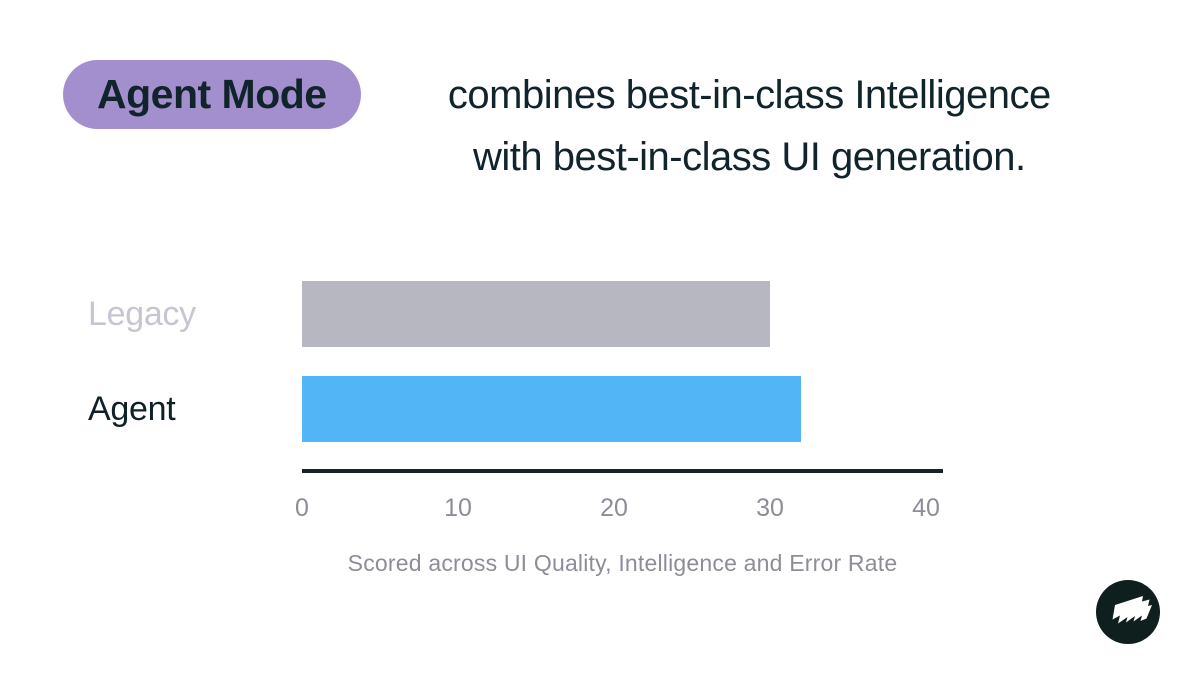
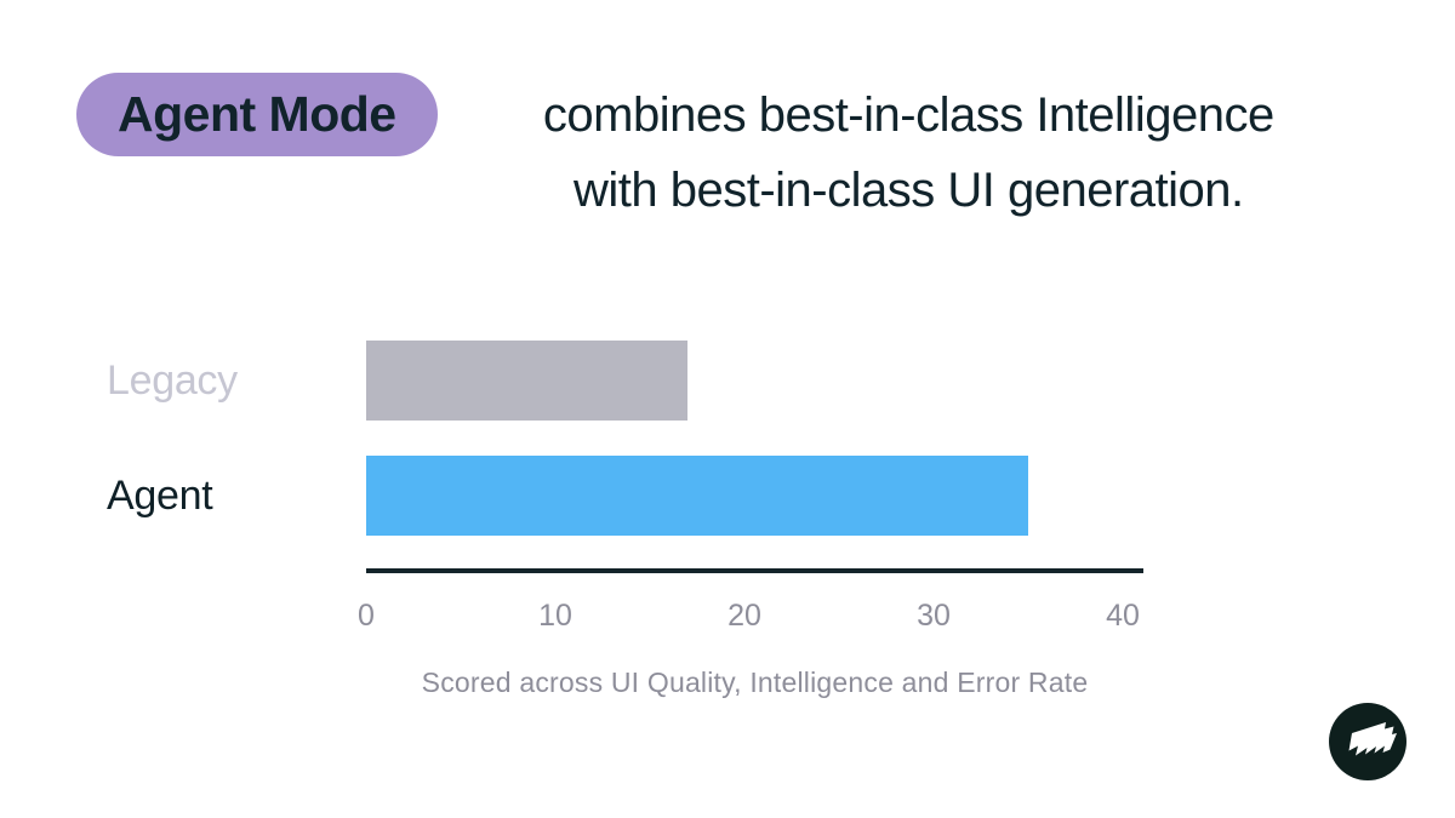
Legacy: 30 -> 17
Agent: 32 -> 35
